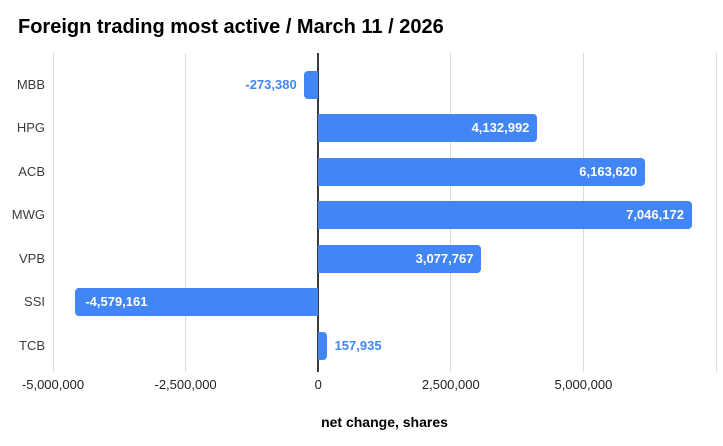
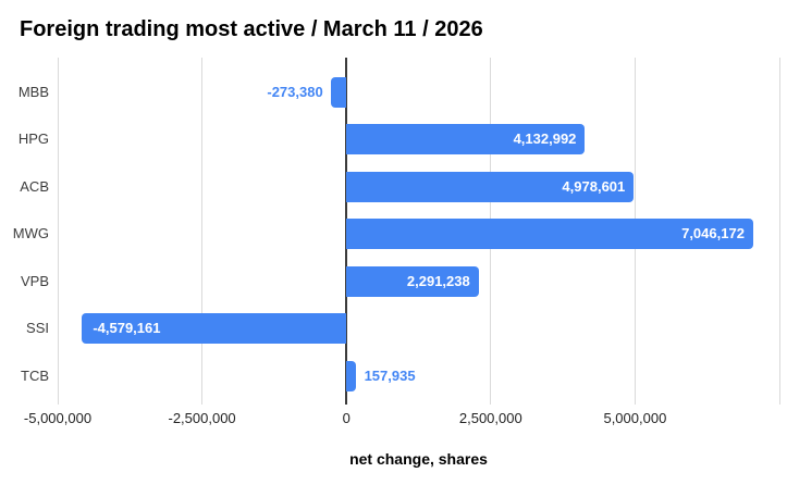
ACB: 6,163,620 -> 4,978,601
VPB: 3,077,767 -> 2,291,238
